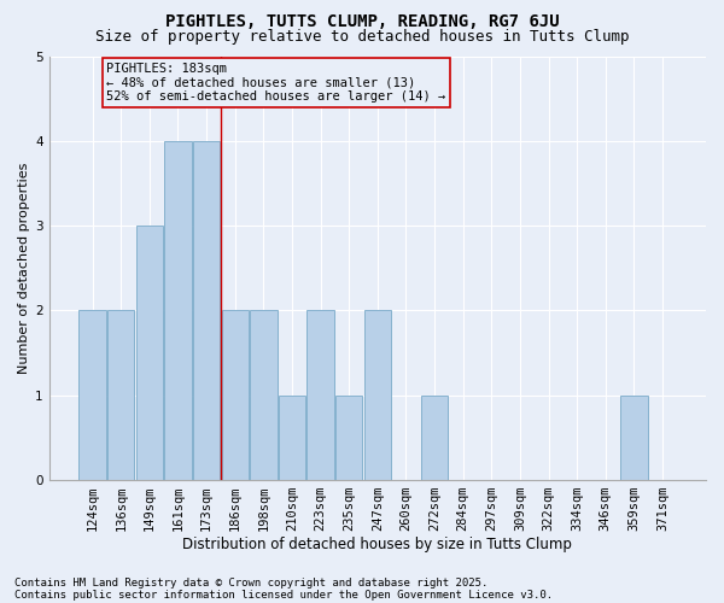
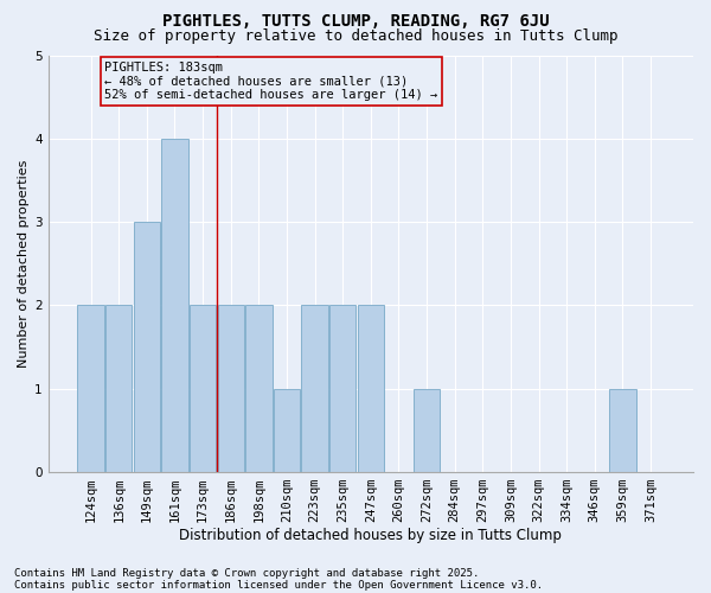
173sqm: 4 -> 2
235sqm: 1 -> 2
